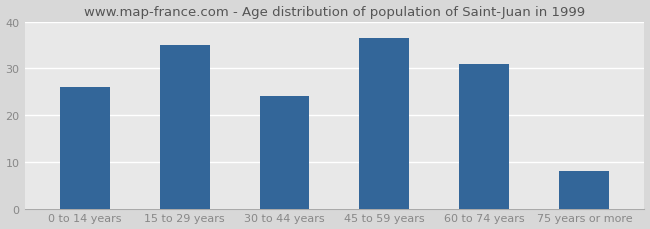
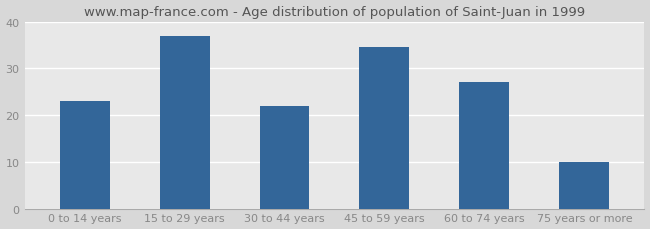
0 to 14 years: 26.0 -> 23.0
15 to 29 years: 35.0 -> 37.0
30 to 44 years: 24.0 -> 22.0
45 to 59 years: 36.5 -> 34.5
60 to 74 years: 31.0 -> 27.0
75 years or more: 8.0 -> 10.0
